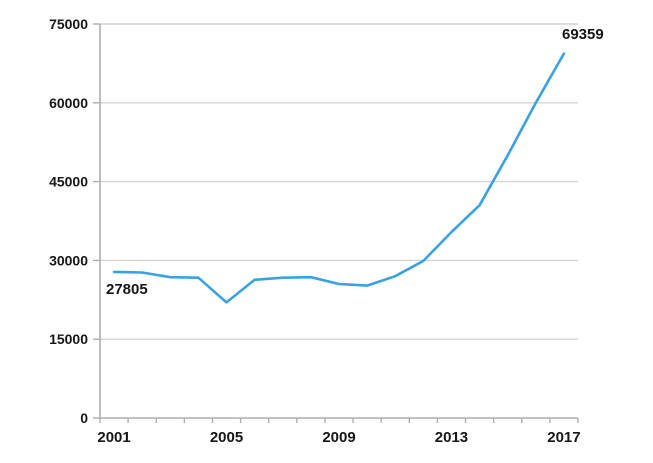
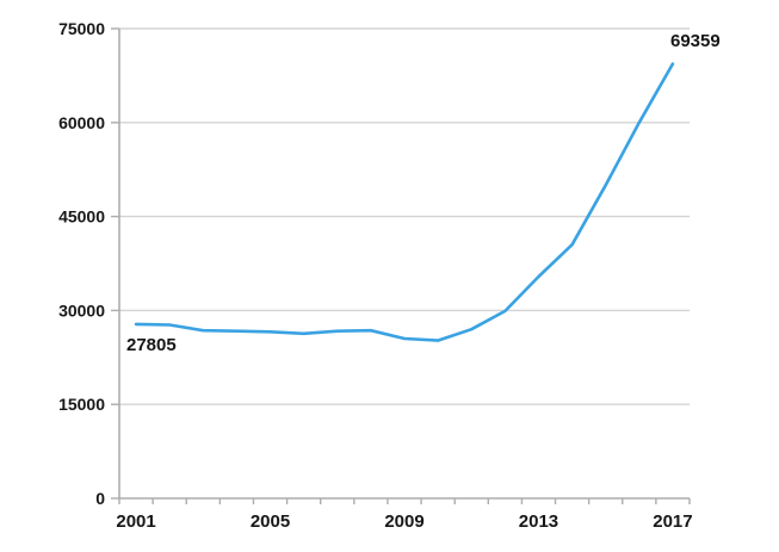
2005: 22000 -> 27000
